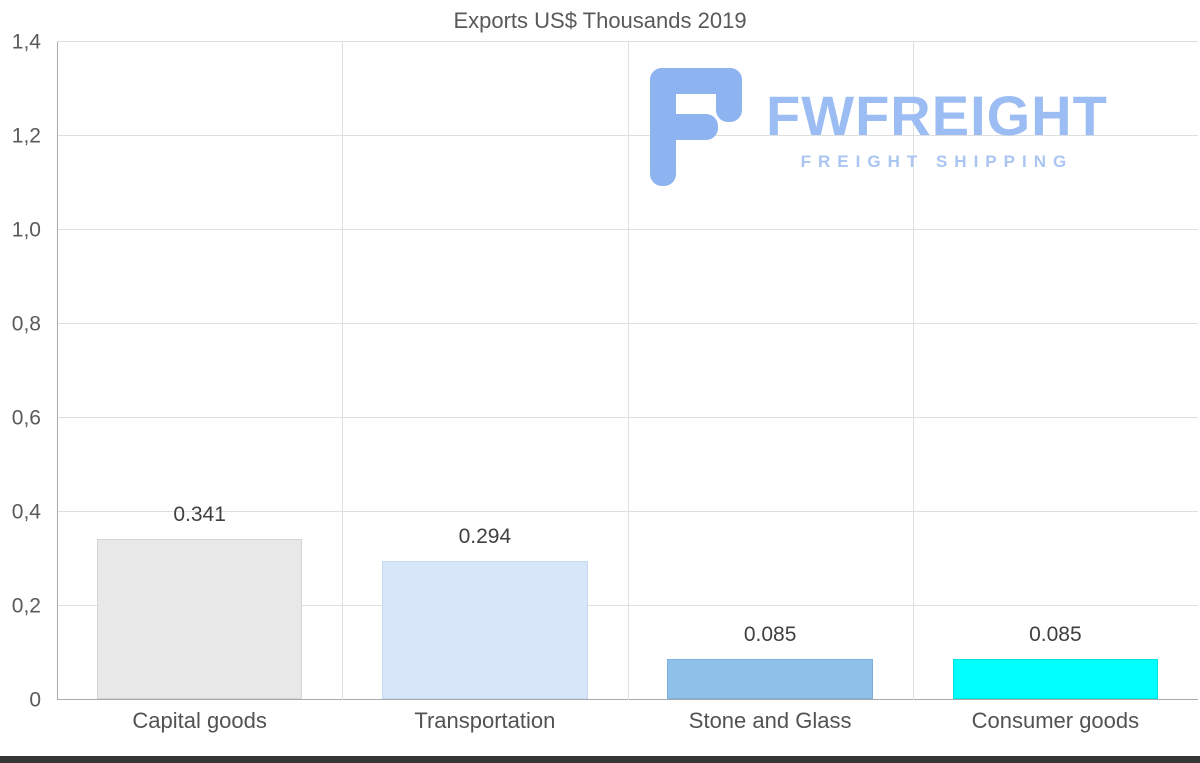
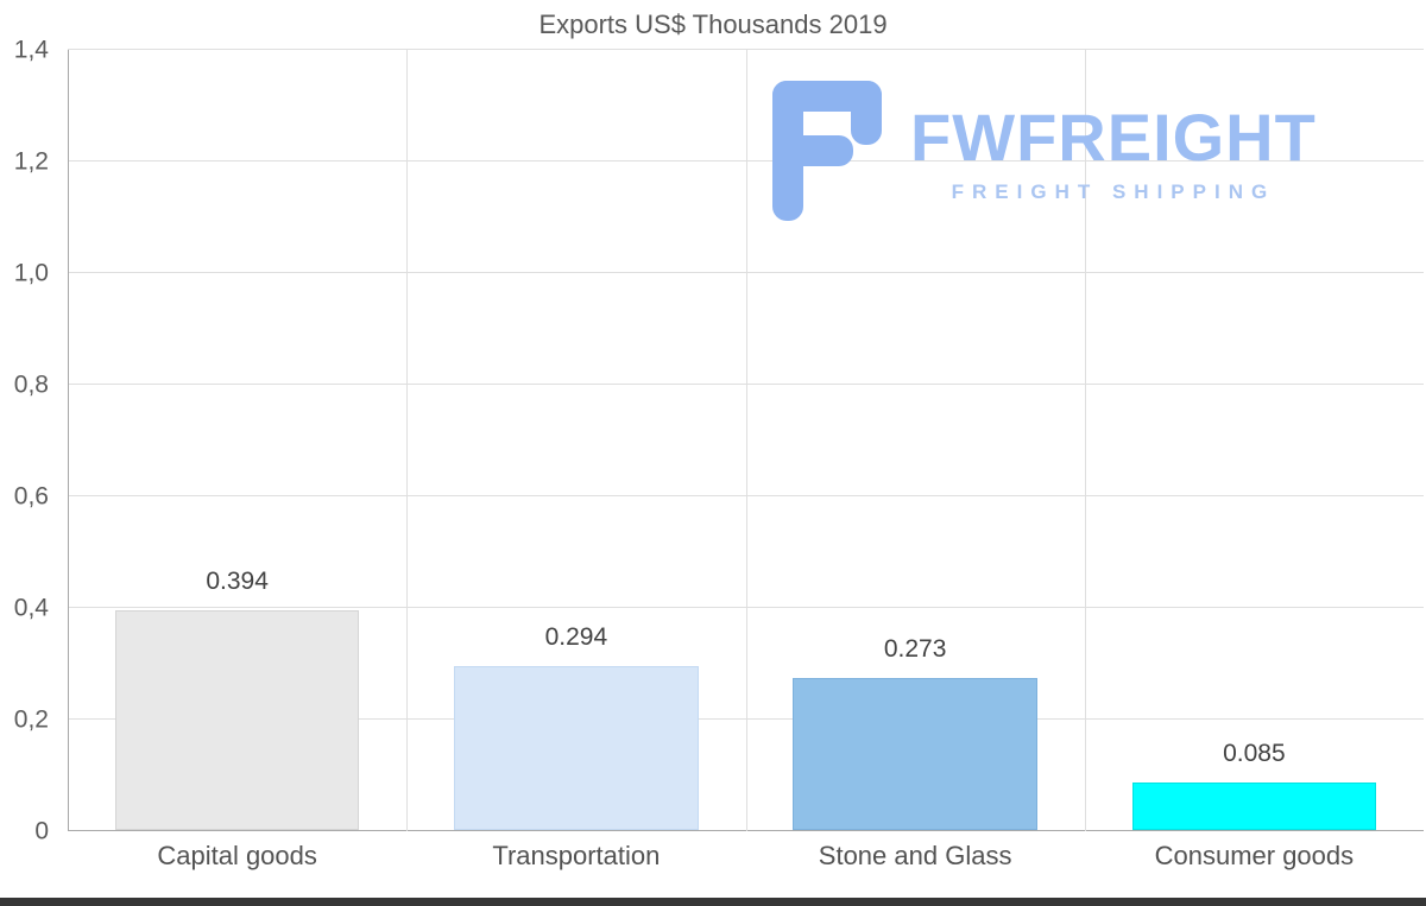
Capital goods: 0.341 -> 0.394
Stone and Glass: 0.085 -> 0.273
